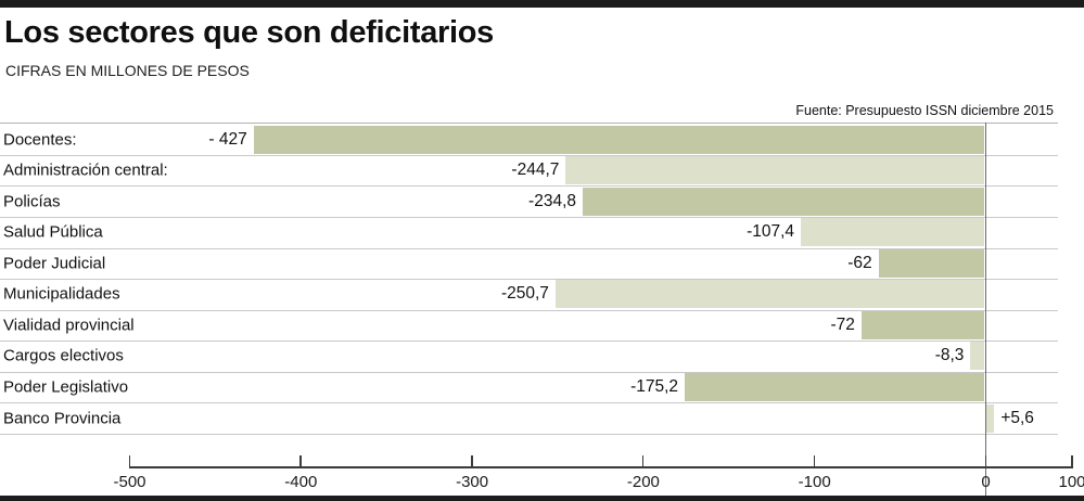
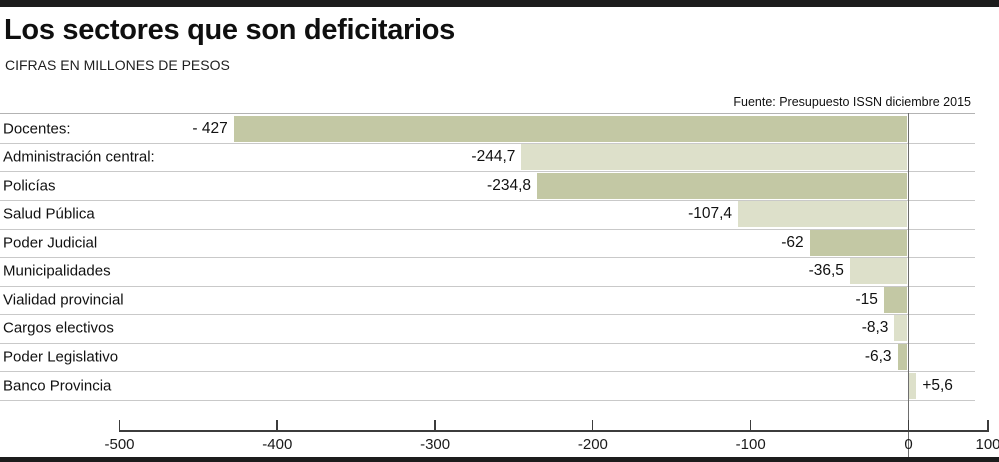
Municipalidades: -250,7 -> -36,5
Vialidad provincial: -72 -> -15
Poder Legislativo: -175,2 -> -6,3
